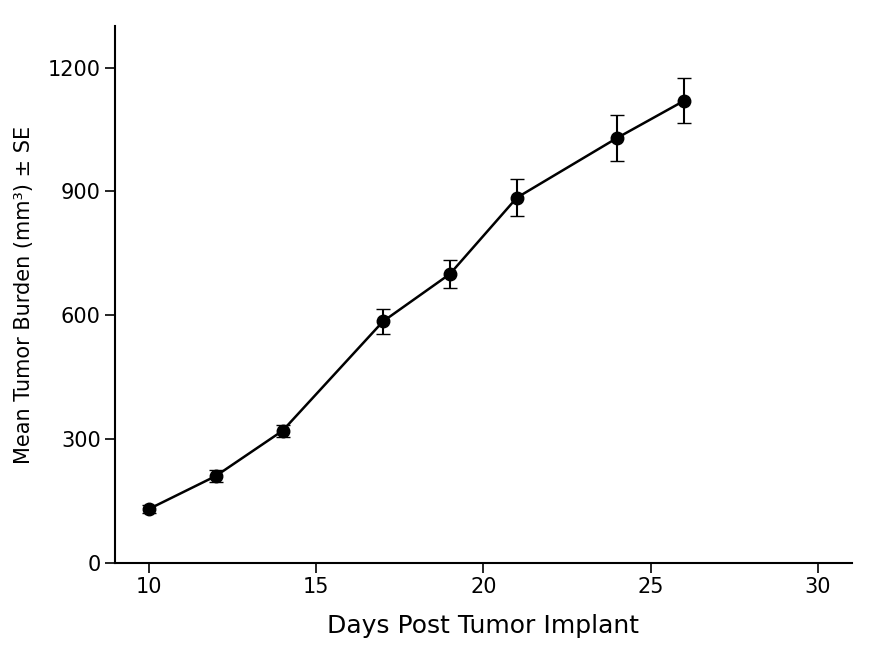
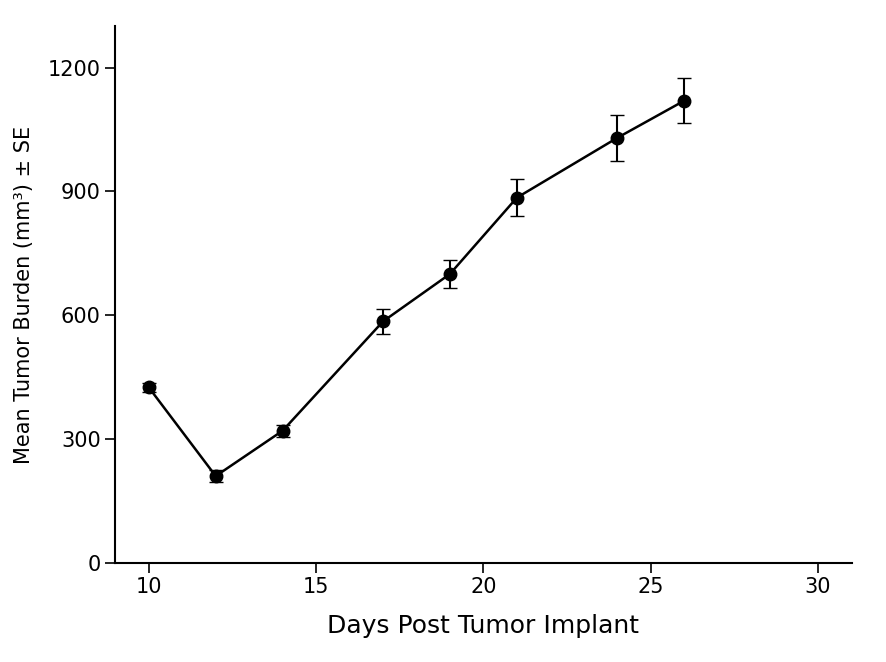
10: 130 -> 425
